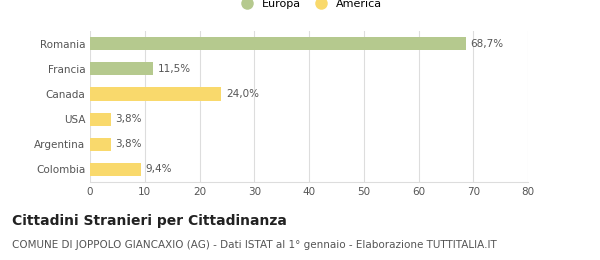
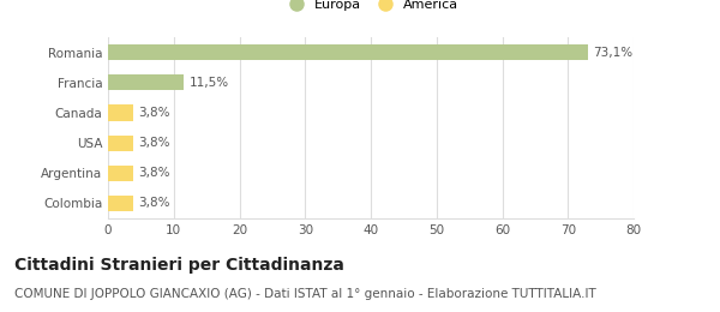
Romania: 68,7% -> 73,1%
Canada: 24,0% -> 3,8%
Colombia: 9,4% -> 3,8%
